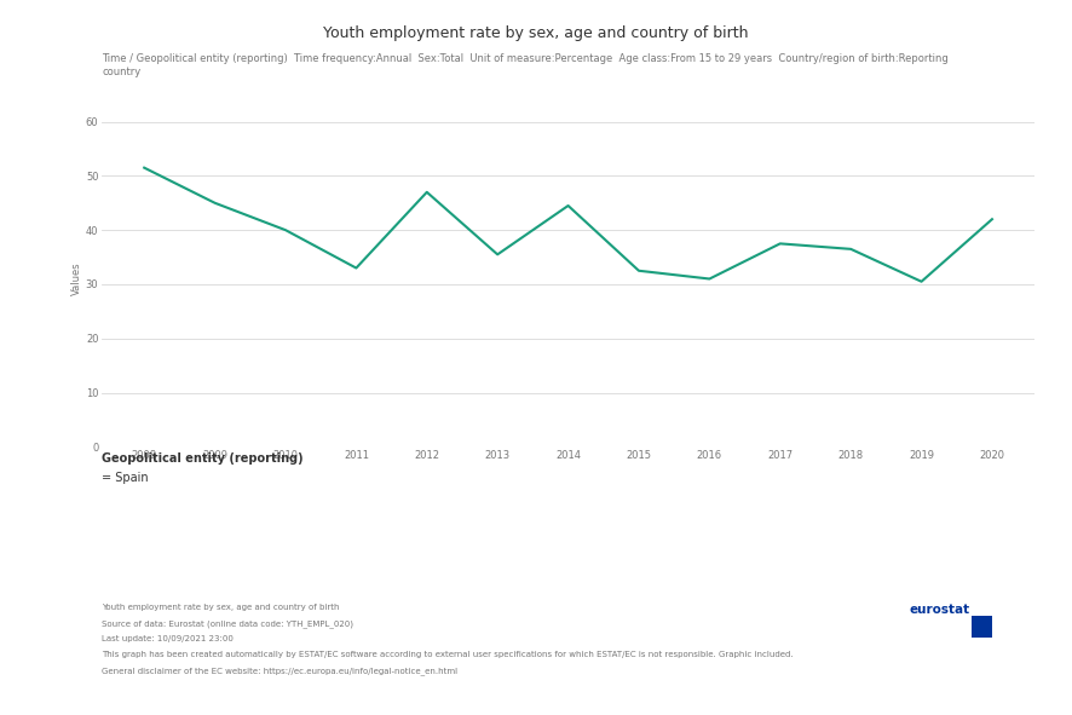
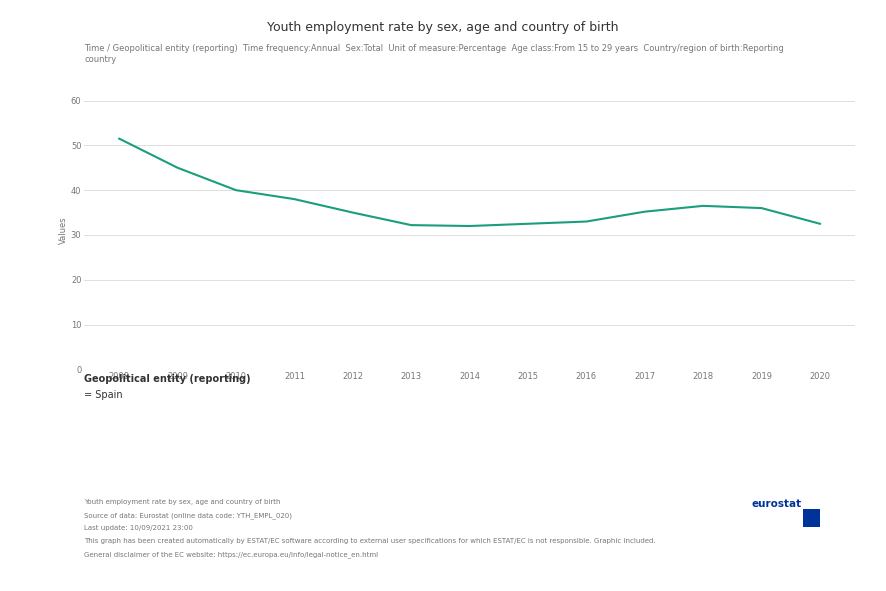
2011: 33.0 -> 38.0
2012: 47.0 -> 35.0
2013: 35.5 -> 32.2
2014: 44.5 -> 32.0
2016: 31.0 -> 33.0
2017: 37.5 -> 35.2
2019: 30.5 -> 36.0
2020: 42.0 -> 32.5
